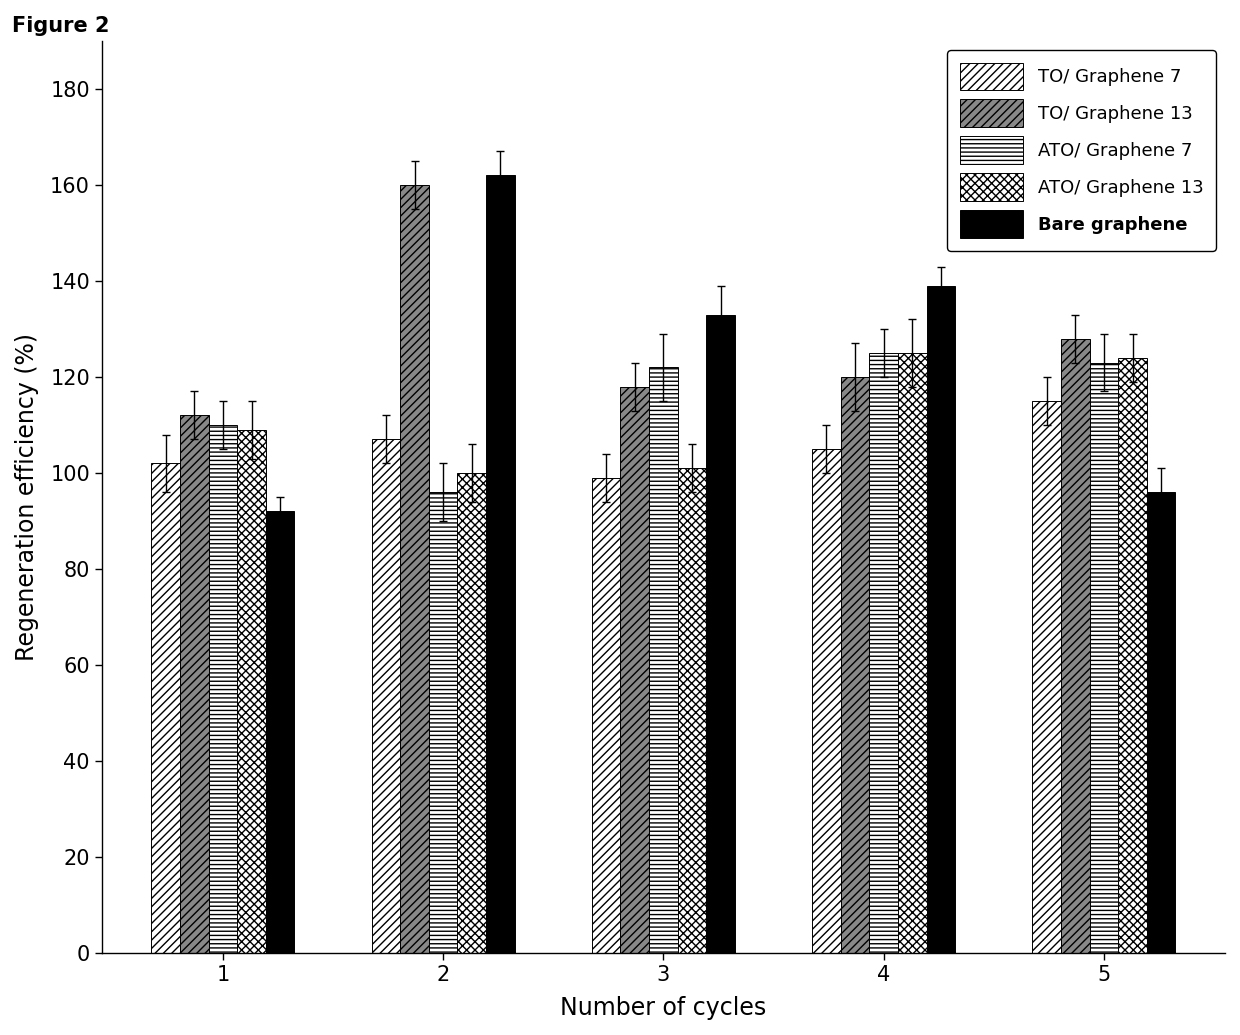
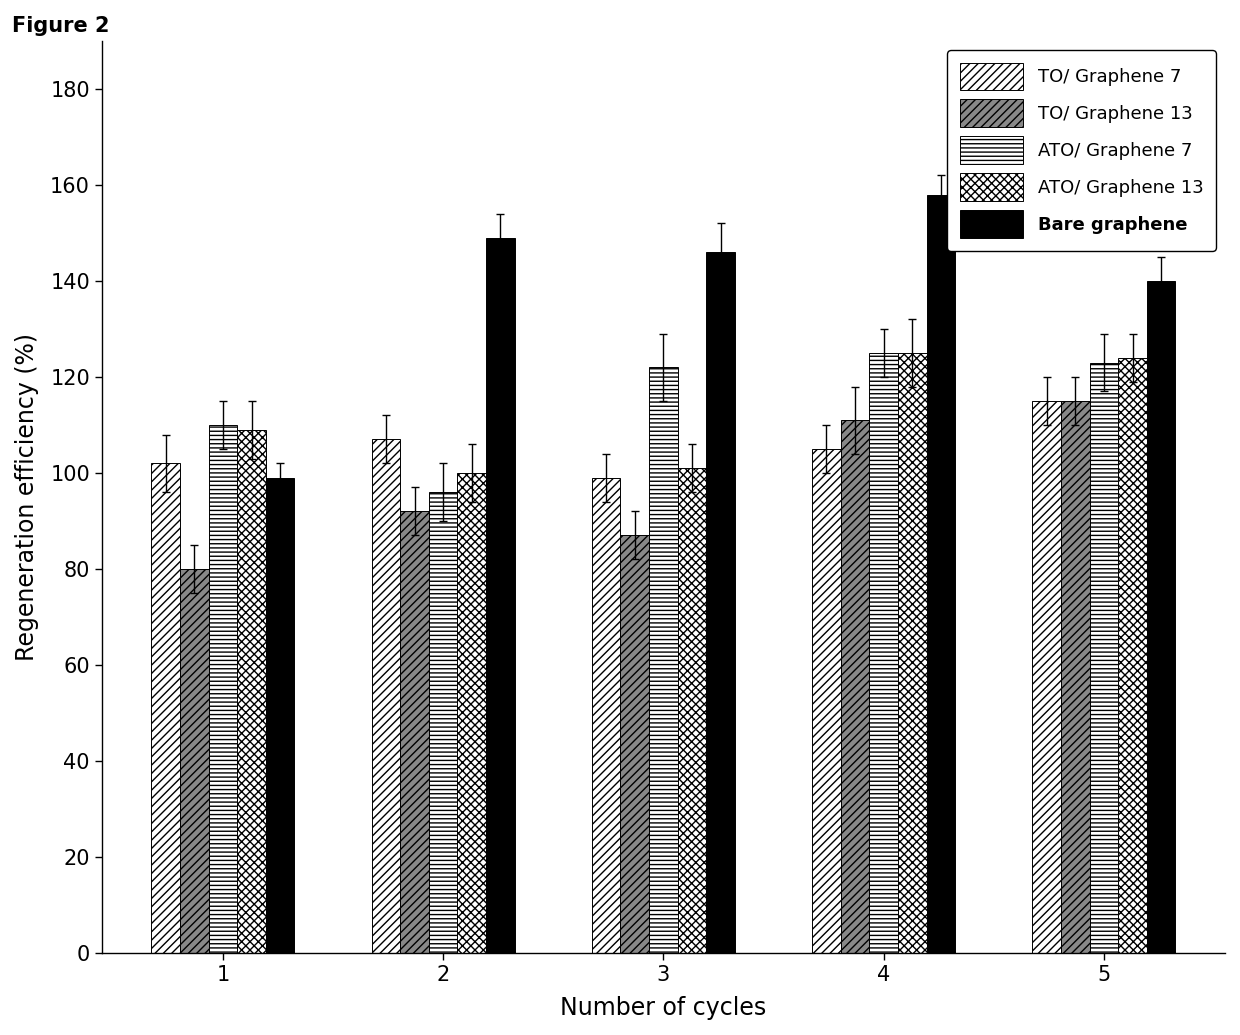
TO/ Graphene 13/1: 112 -> 80
Bare graphene/1: 92 -> 99
TO/ Graphene 13/2: 160 -> 92
Bare graphene/2: 162 -> 149
TO/ Graphene 13/3: 118 -> 87
Bare graphene/3: 133 -> 146
TO/ Graphene 13/4: 120 -> 111
Bare graphene/4: 139 -> 158
TO/ Graphene 13/5: 128 -> 115
Bare graphene/5: 96 -> 140
